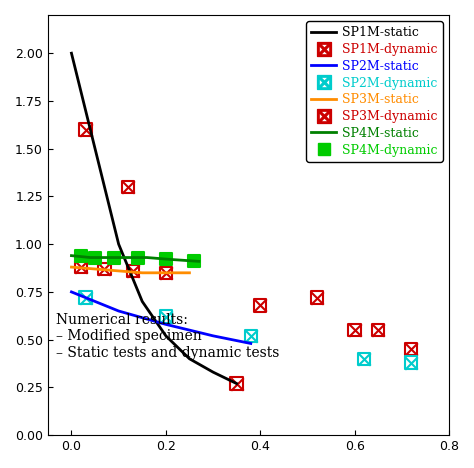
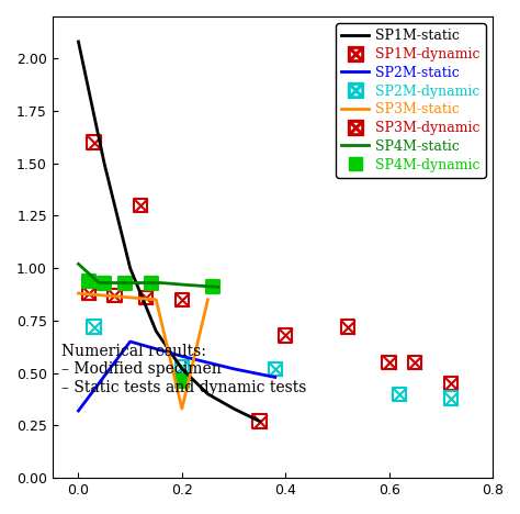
SP1M-static/0.0: 2.00 -> 2.08
SP2M-static/0.0: 0.75 -> 0.32
SP4M-static/0.0: 0.94 -> 1.02
SP2M-dynamic/0.2: 0.62 -> 0.53
SP3M-static/0.2: 0.85 -> 0.33
SP4M-dynamic/0.2: 0.92 -> 0.46
